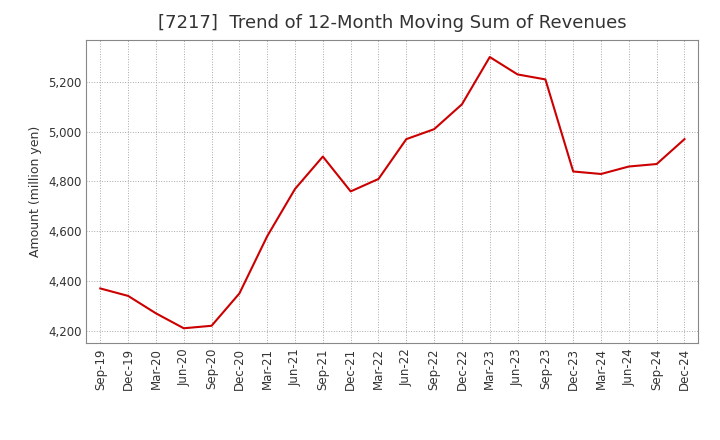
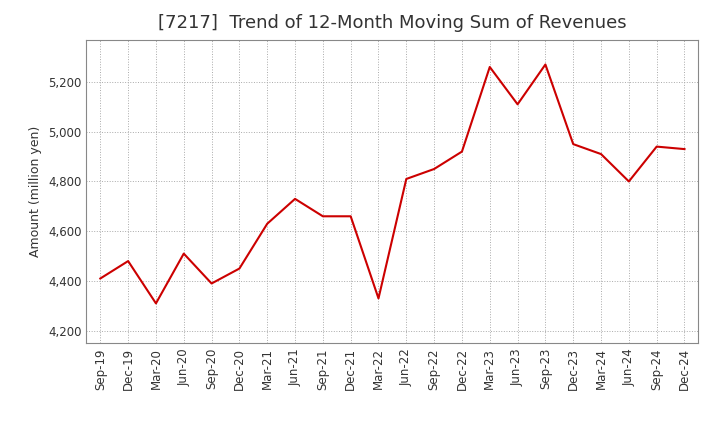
Sep-19: 4,370 -> 4,410
Dec-19: 4,340 -> 4,480
Mar-20: 4,270 -> 4,310
Jun-20: 4,210 -> 4,510
Sep-20: 4,220 -> 4,390
Dec-20: 4,350 -> 4,450
Mar-21: 4,580 -> 4,630
Jun-21: 4,770 -> 4,730
Sep-21: 4,900 -> 4,660
Dec-21: 4,760 -> 4,660
Mar-22: 4,810 -> 4,330
Jun-22: 4,970 -> 4,810
Sep-22: 5,010 -> 4,850
Dec-22: 5,110 -> 4,920
Mar-23: 5,300 -> 5,260
Jun-23: 5,230 -> 5,110
Sep-23: 5,210 -> 5,270
Dec-23: 4,840 -> 4,950
Mar-24: 4,830 -> 4,910
Jun-24: 4,860 -> 4,800
Sep-24: 4,870 -> 4,940
Dec-24: 4,970 -> 4,930
